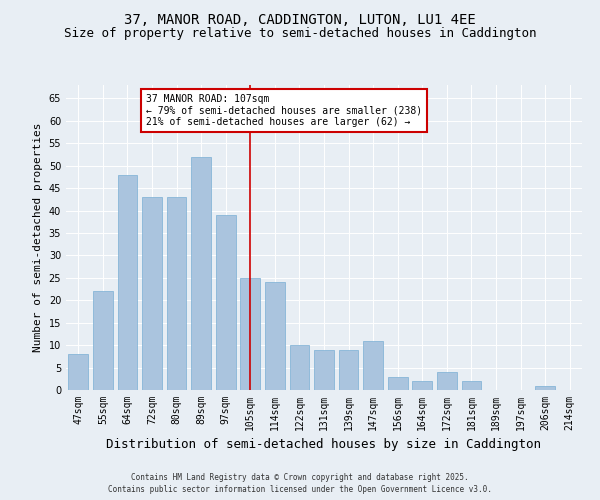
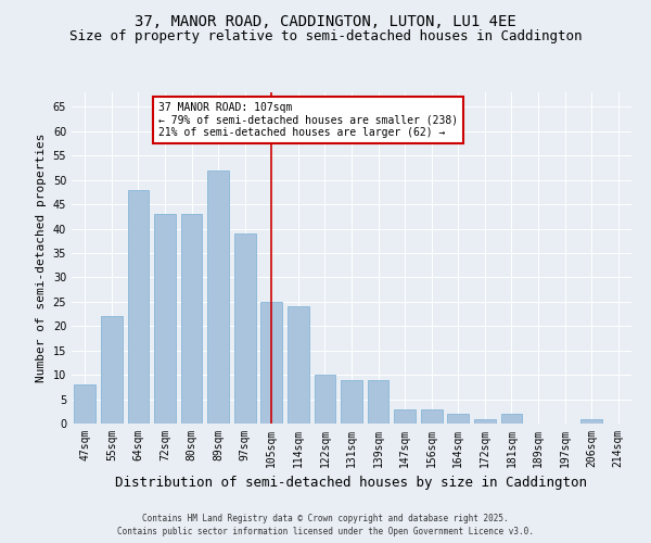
147sqm: 11 -> 3
172sqm: 4 -> 1
